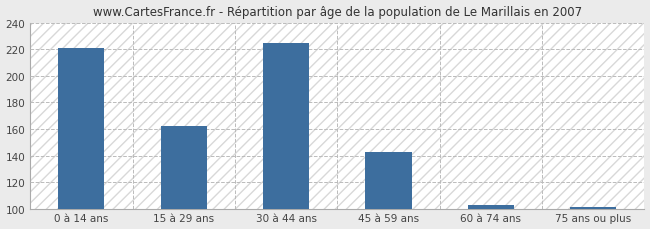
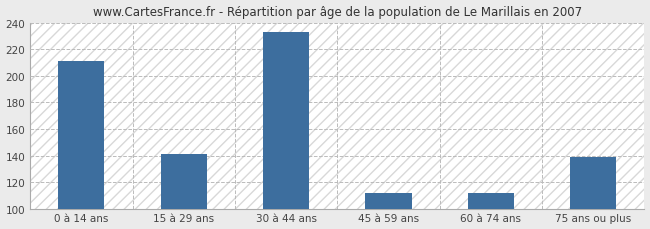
0 à 14 ans: 221 -> 211
15 à 29 ans: 162 -> 141
30 à 44 ans: 225 -> 233
45 à 59 ans: 143 -> 112
60 à 74 ans: 103 -> 112
75 ans ou plus: 101 -> 139
